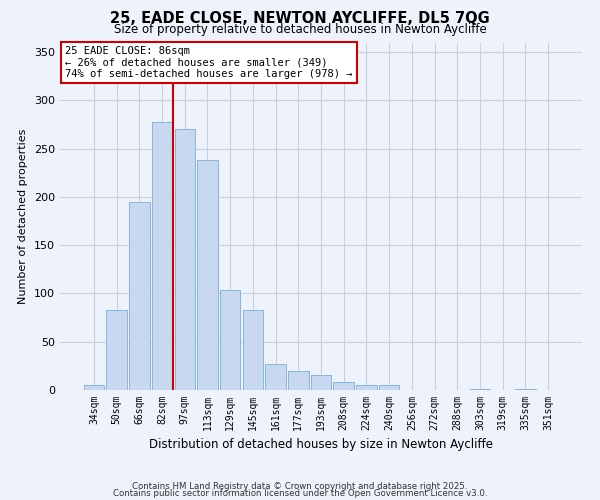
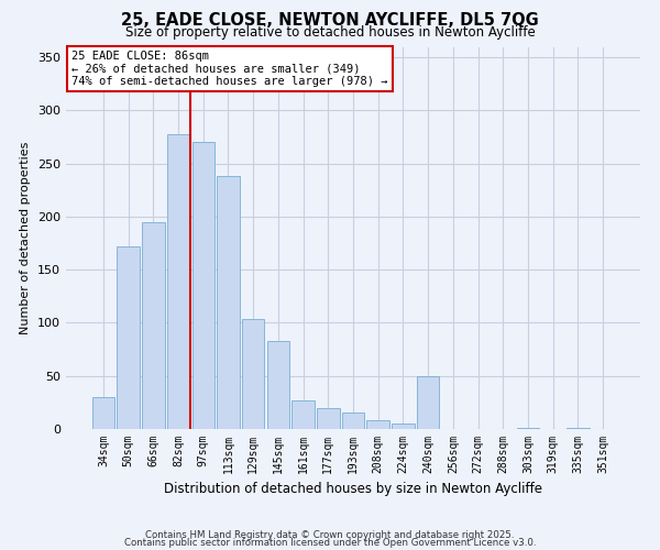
34sqm: 5 -> 30
50sqm: 83 -> 172
240sqm: 5 -> 50
